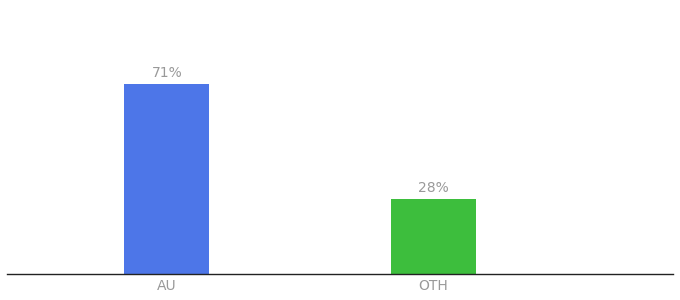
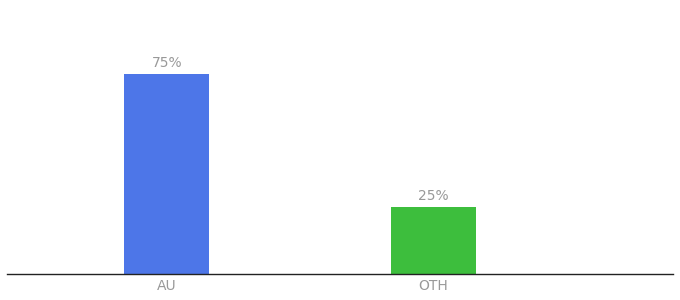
AU: 71% -> 75%
OTH: 28% -> 25%
